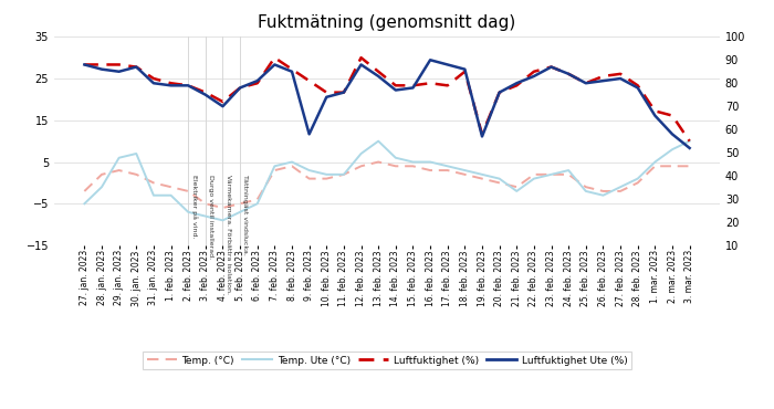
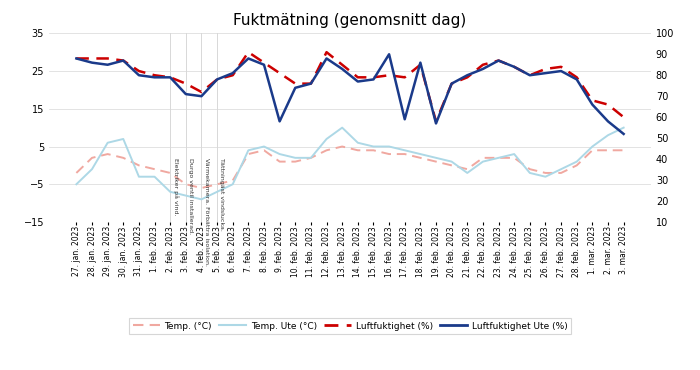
Luftfuktighet Ute (%)/3. feb. 2023: 75 -> 71
Luftfuktighet Ute (%)/17. feb. 2023: 88 -> 59
Luftfuktighet (%)/3. mar. 2023: 55 -> 60
